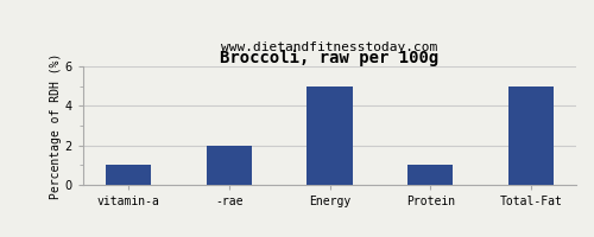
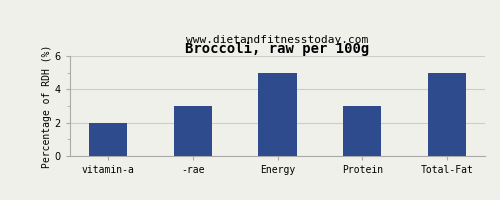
vitamin-a: 1 -> 2
-rae: 2 -> 3
Protein: 1 -> 3
